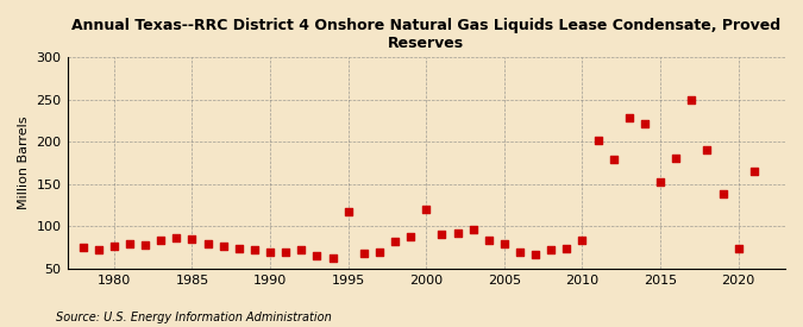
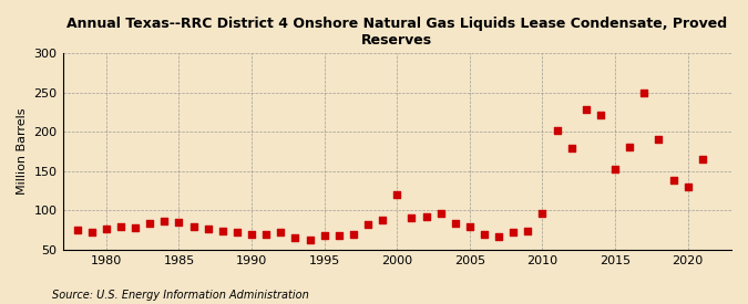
1995: 118 -> 68
2010: 84 -> 97
2020: 74 -> 130
